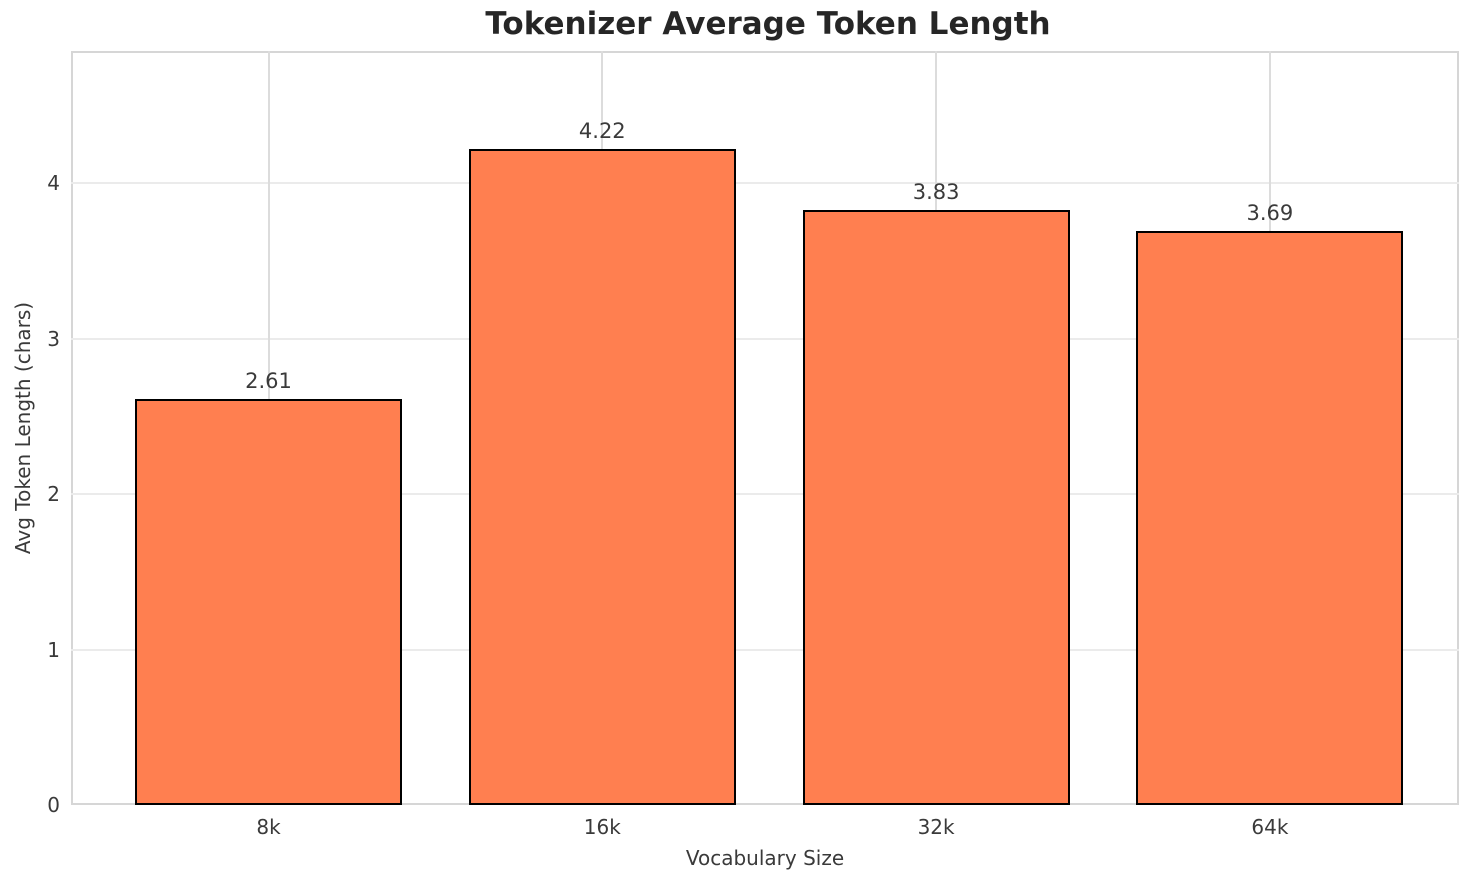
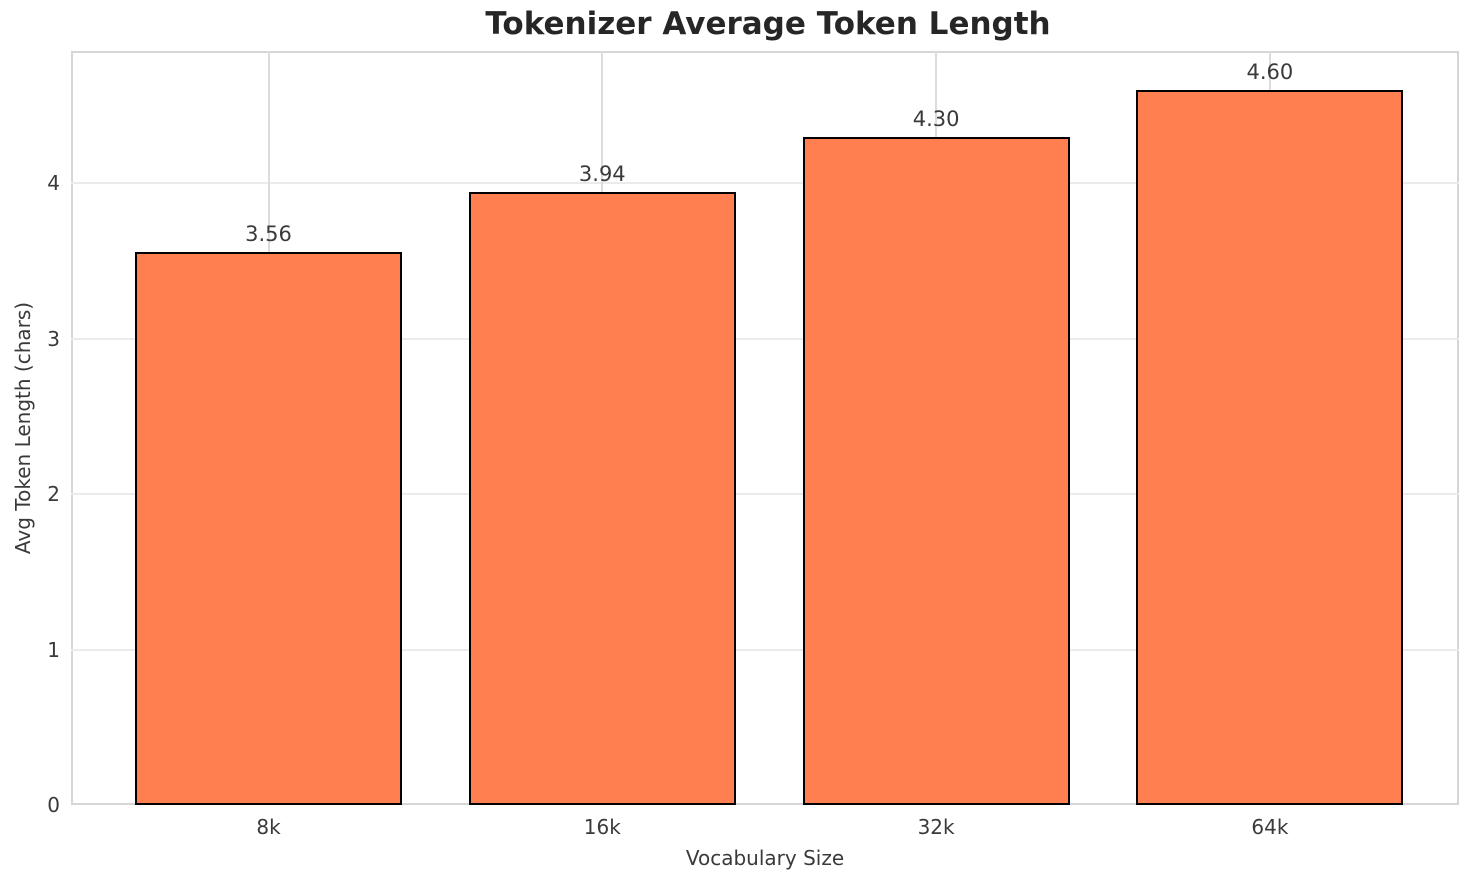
8k: 2.61 -> 3.56
16k: 4.22 -> 3.94
32k: 3.83 -> 4.30
64k: 3.69 -> 4.60
